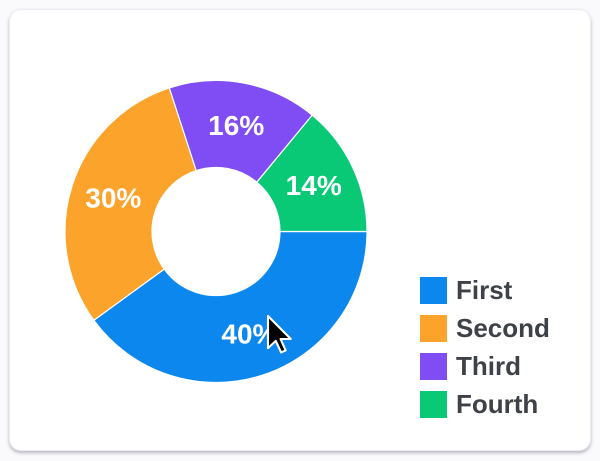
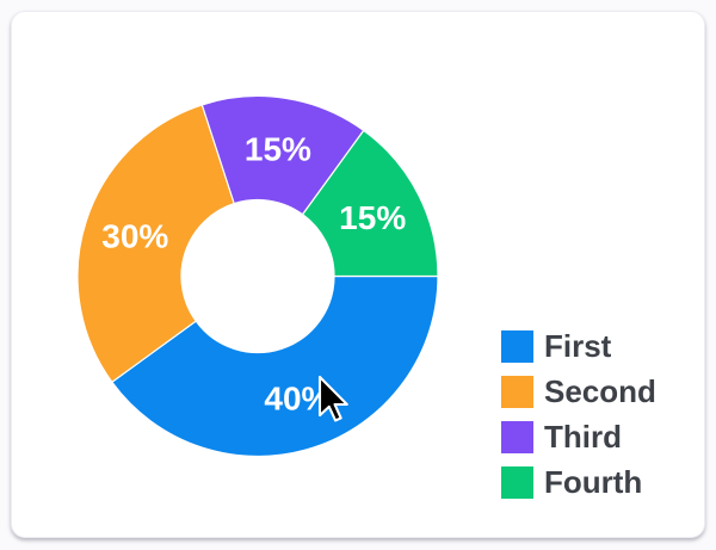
Third: 16% -> 15%
Fourth: 14% -> 15%
